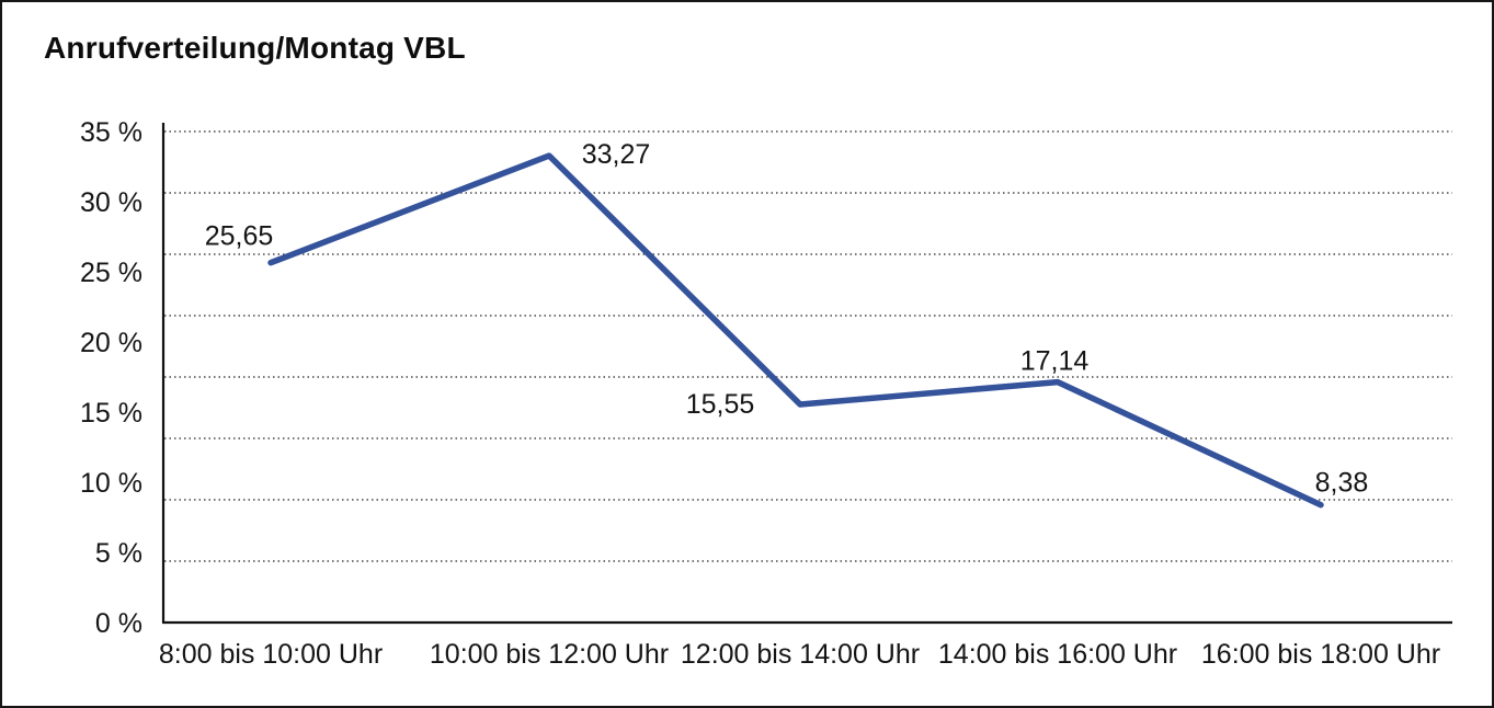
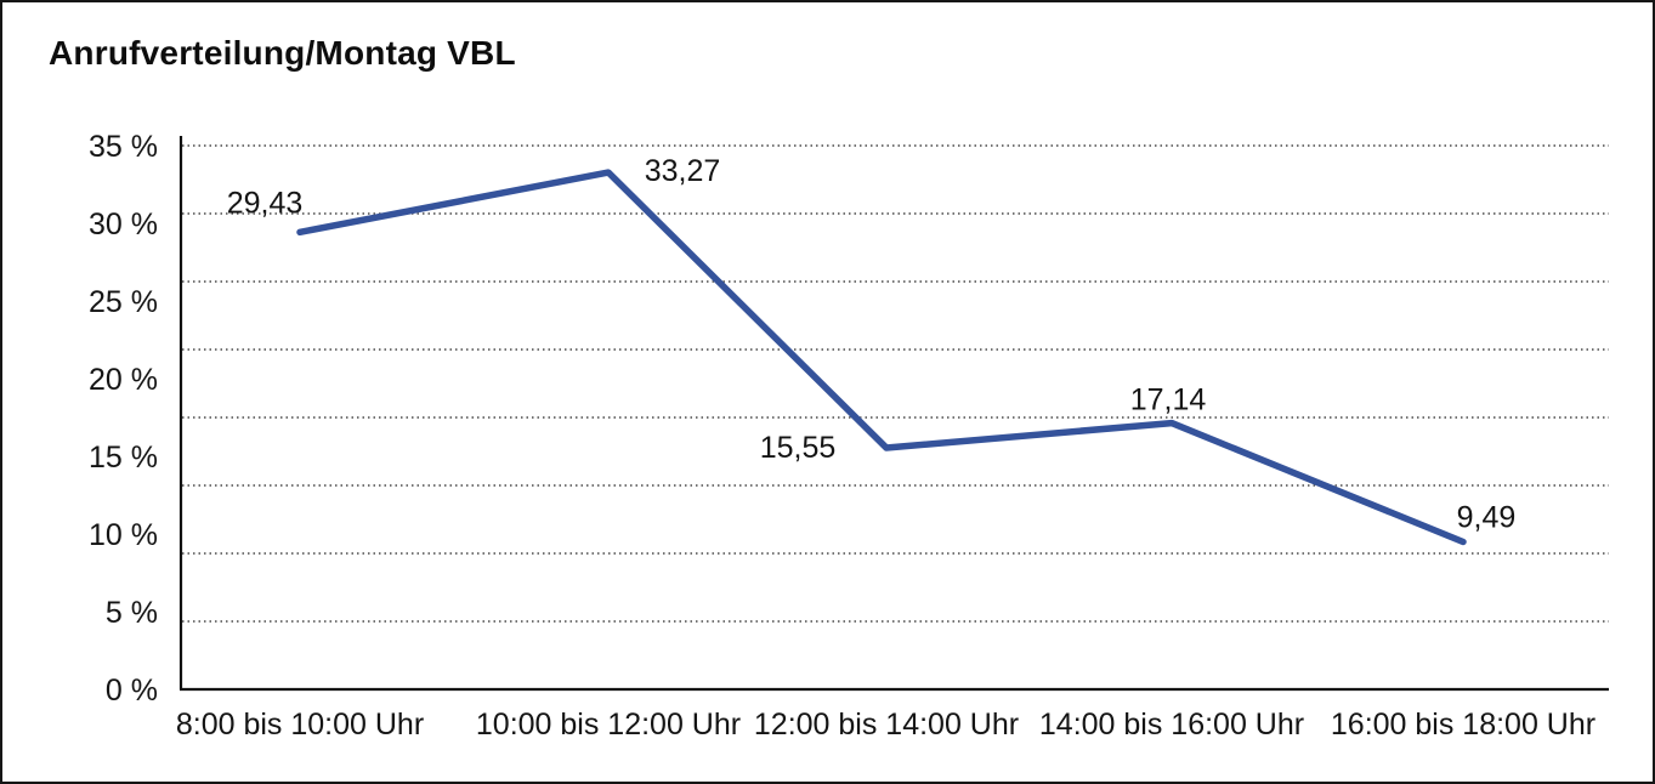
8:00 bis 10:00 Uhr: 25,65 -> 29,43
16:00 bis 18:00 Uhr: 8,38 -> 9,49
